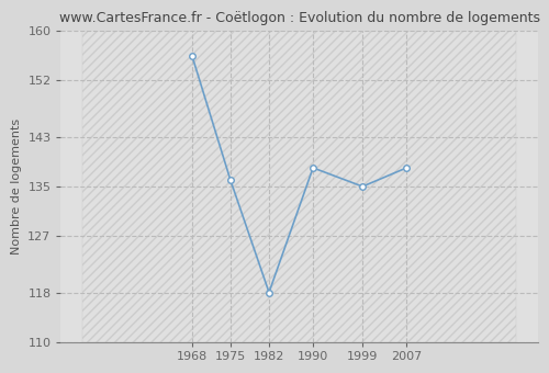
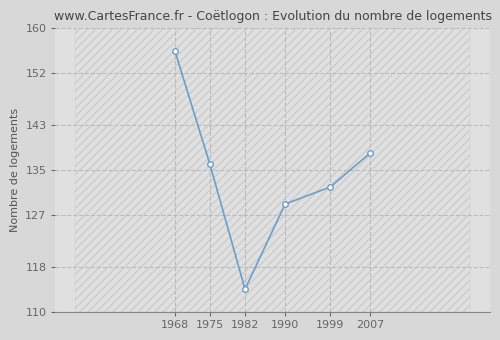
1982: 118 -> 114
1990: 138 -> 129
1999: 135 -> 132
